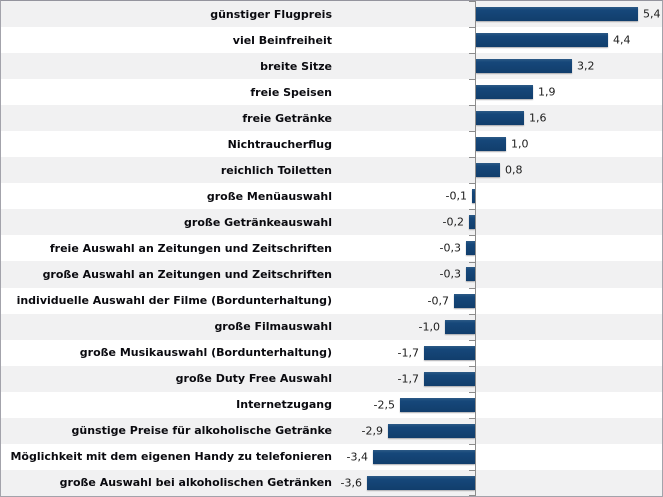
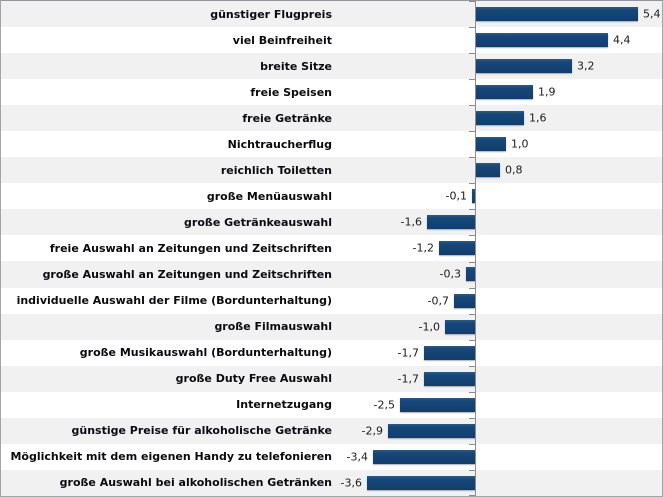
große Getränkeauswahl: -0,2 -> -1,6
freie Auswahl an Zeitungen und Zeitschriften: -0,3 -> -1,2
